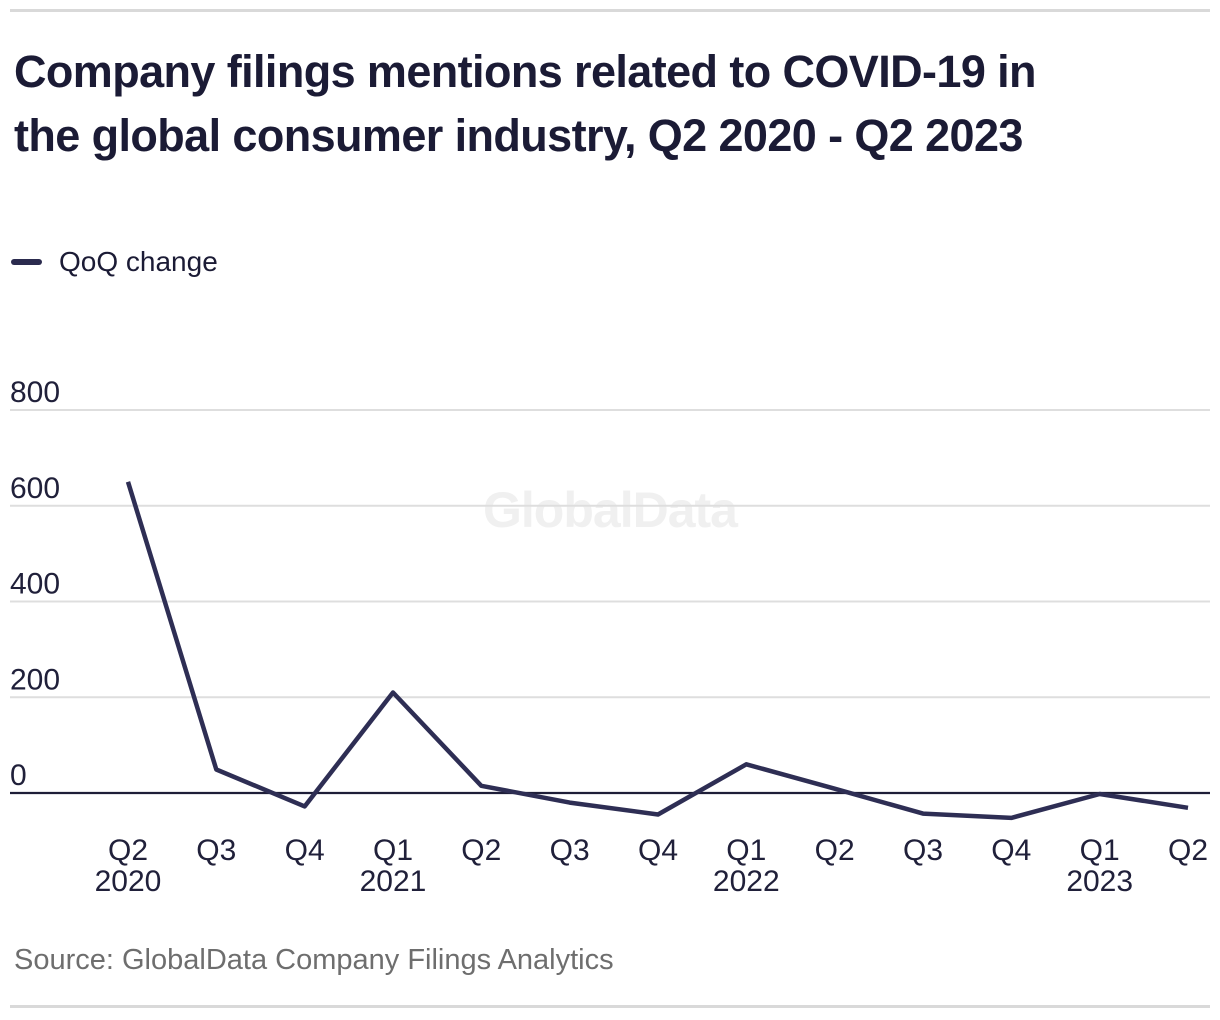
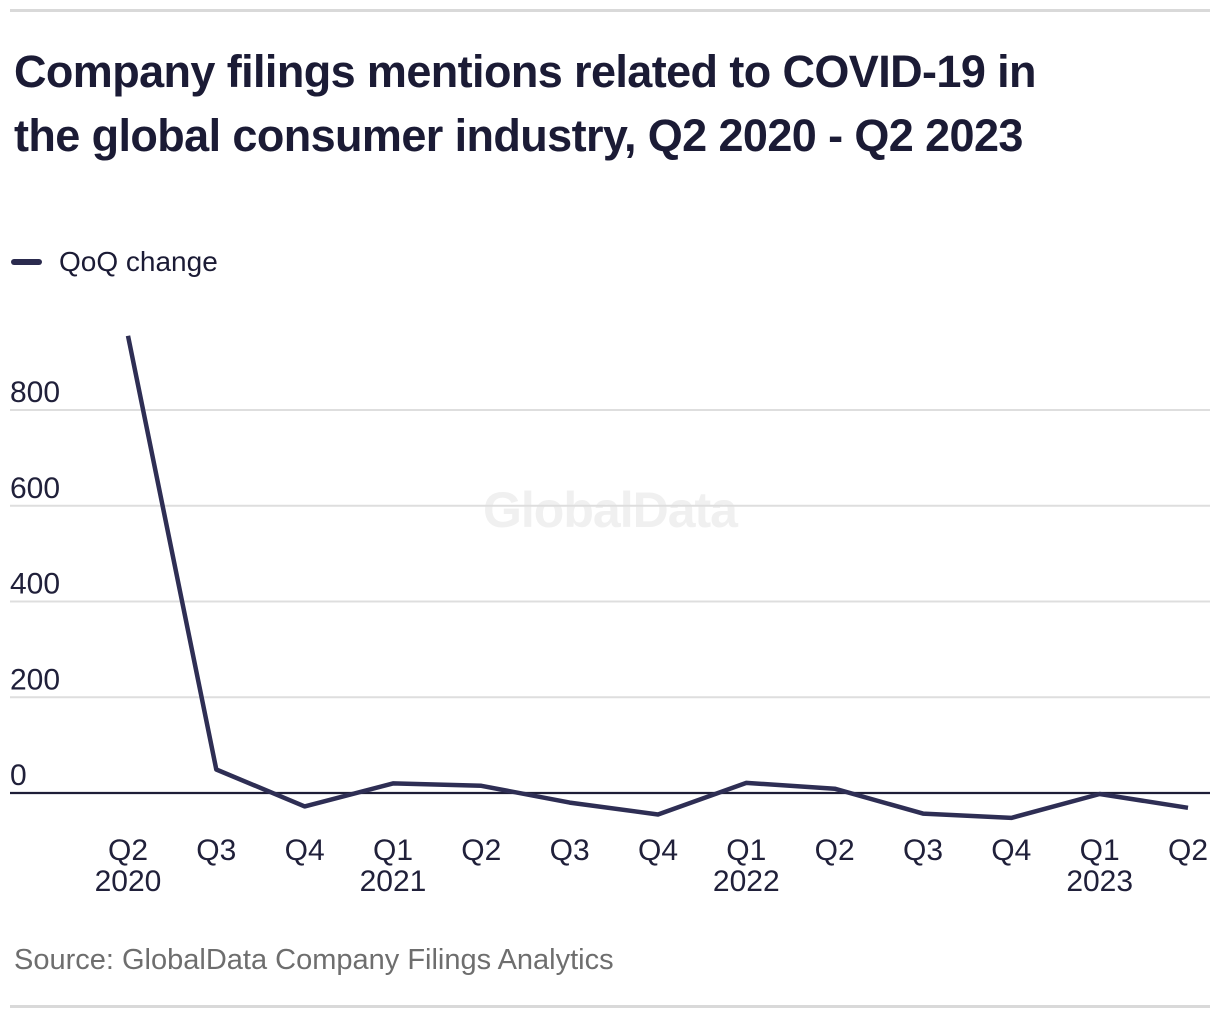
Q2 2020: 650 -> 960
Q1 2021: 210 -> 20
Q1 2022: 60 -> 20
